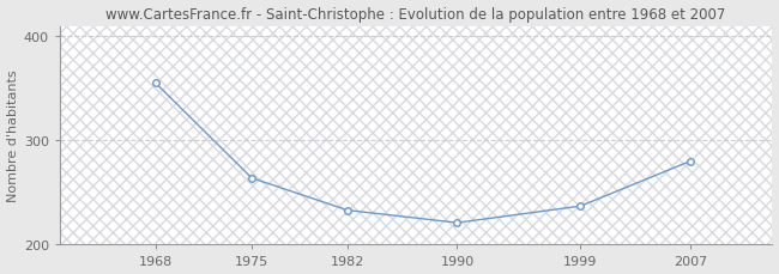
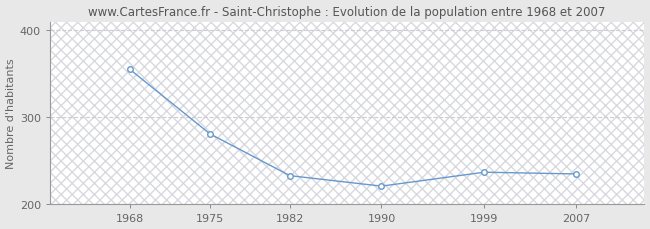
1975: 264 -> 281
2007: 280 -> 235
